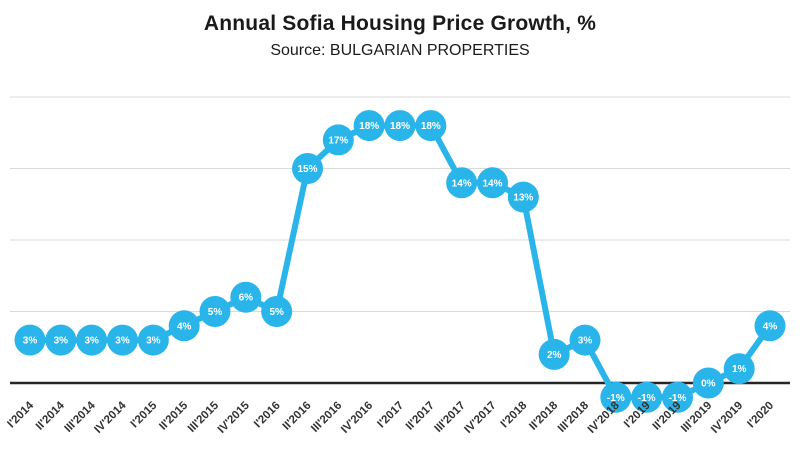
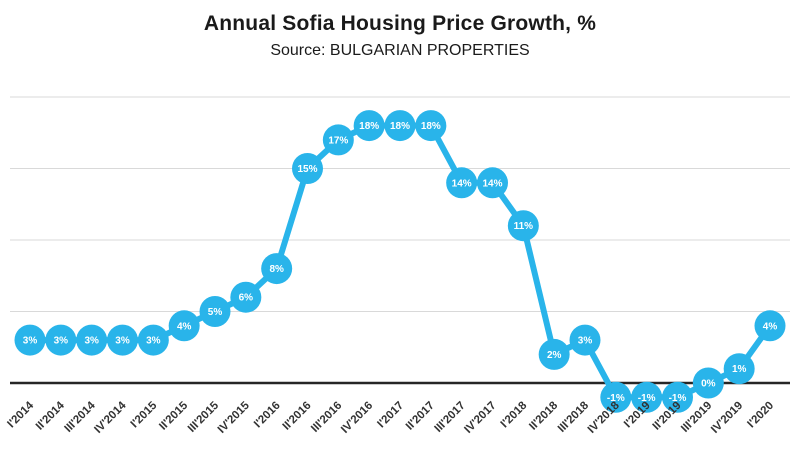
I'2016: 5% -> 8%
I'2018: 13% -> 11%
